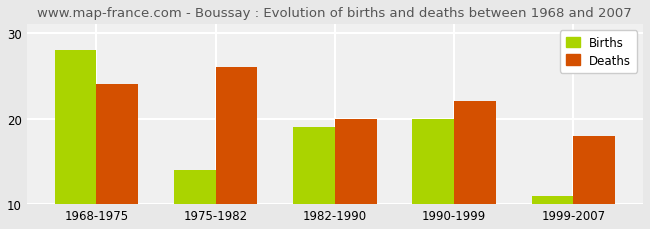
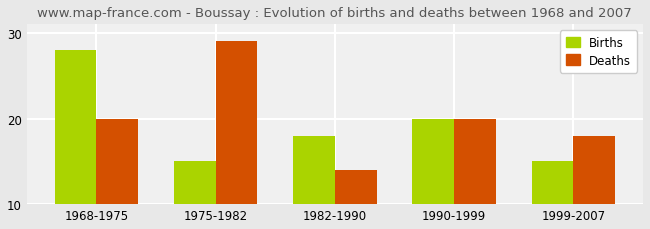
Deaths/1968-1975: 24 -> 20
Births/1975-1982: 14 -> 15
Deaths/1975-1982: 26 -> 29
Births/1982-1990: 19 -> 18
Deaths/1982-1990: 20 -> 14
Deaths/1990-1999: 22 -> 20
Births/1999-2007: 11 -> 15
